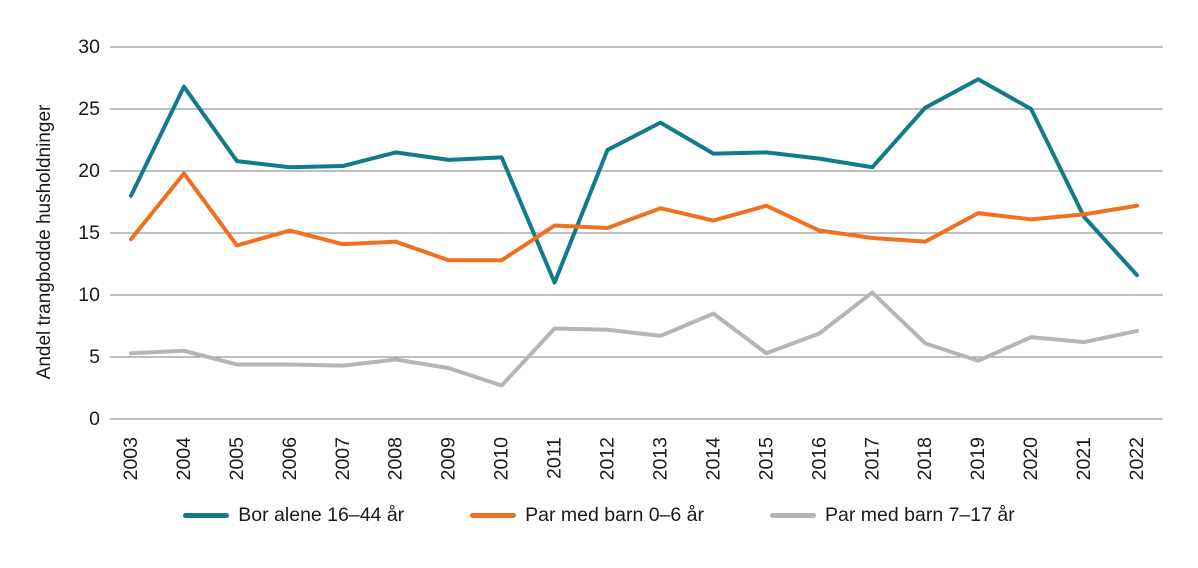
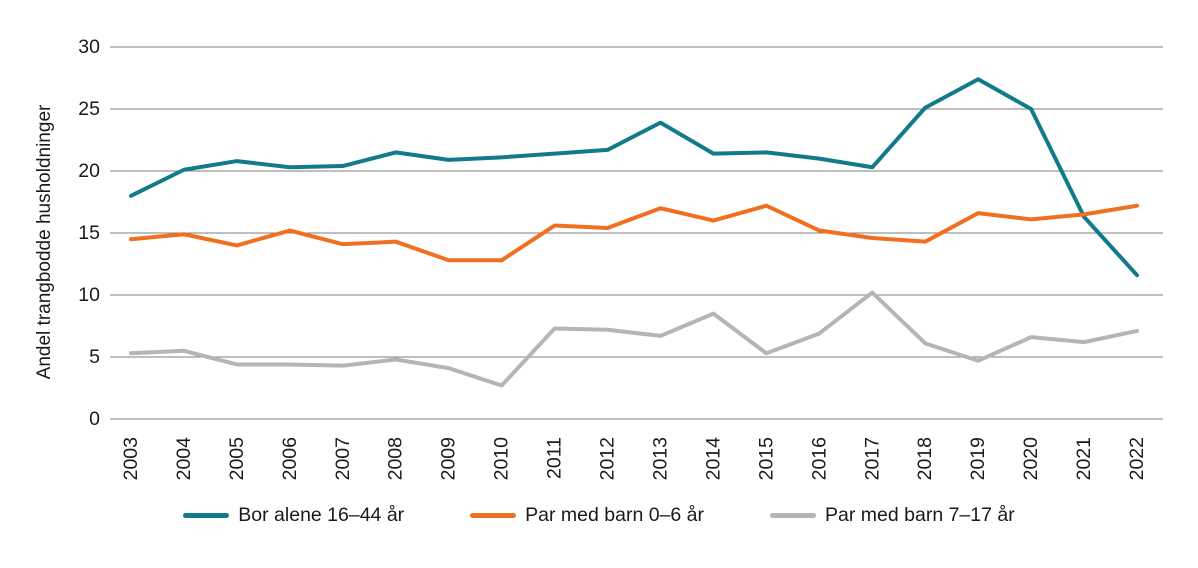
Bor alene 16–44 år/2004: 26.8 -> 20.1
Par med barn 0–6 år/2004: 19.8 -> 14.9
Bor alene 16–44 år/2011: 11.0 -> 21.4
